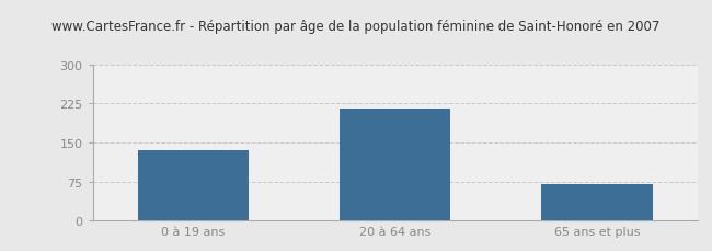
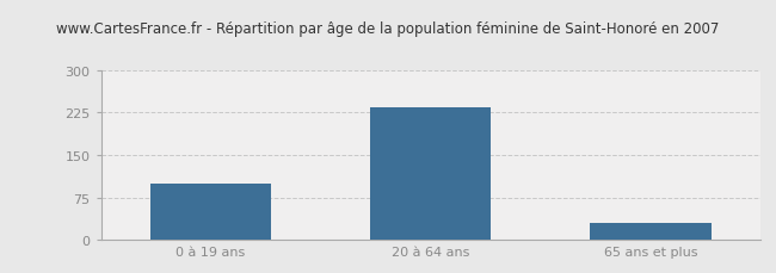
0 à 19 ans: 135 -> 100
20 à 64 ans: 215 -> 235
65 ans et plus: 70 -> 30
